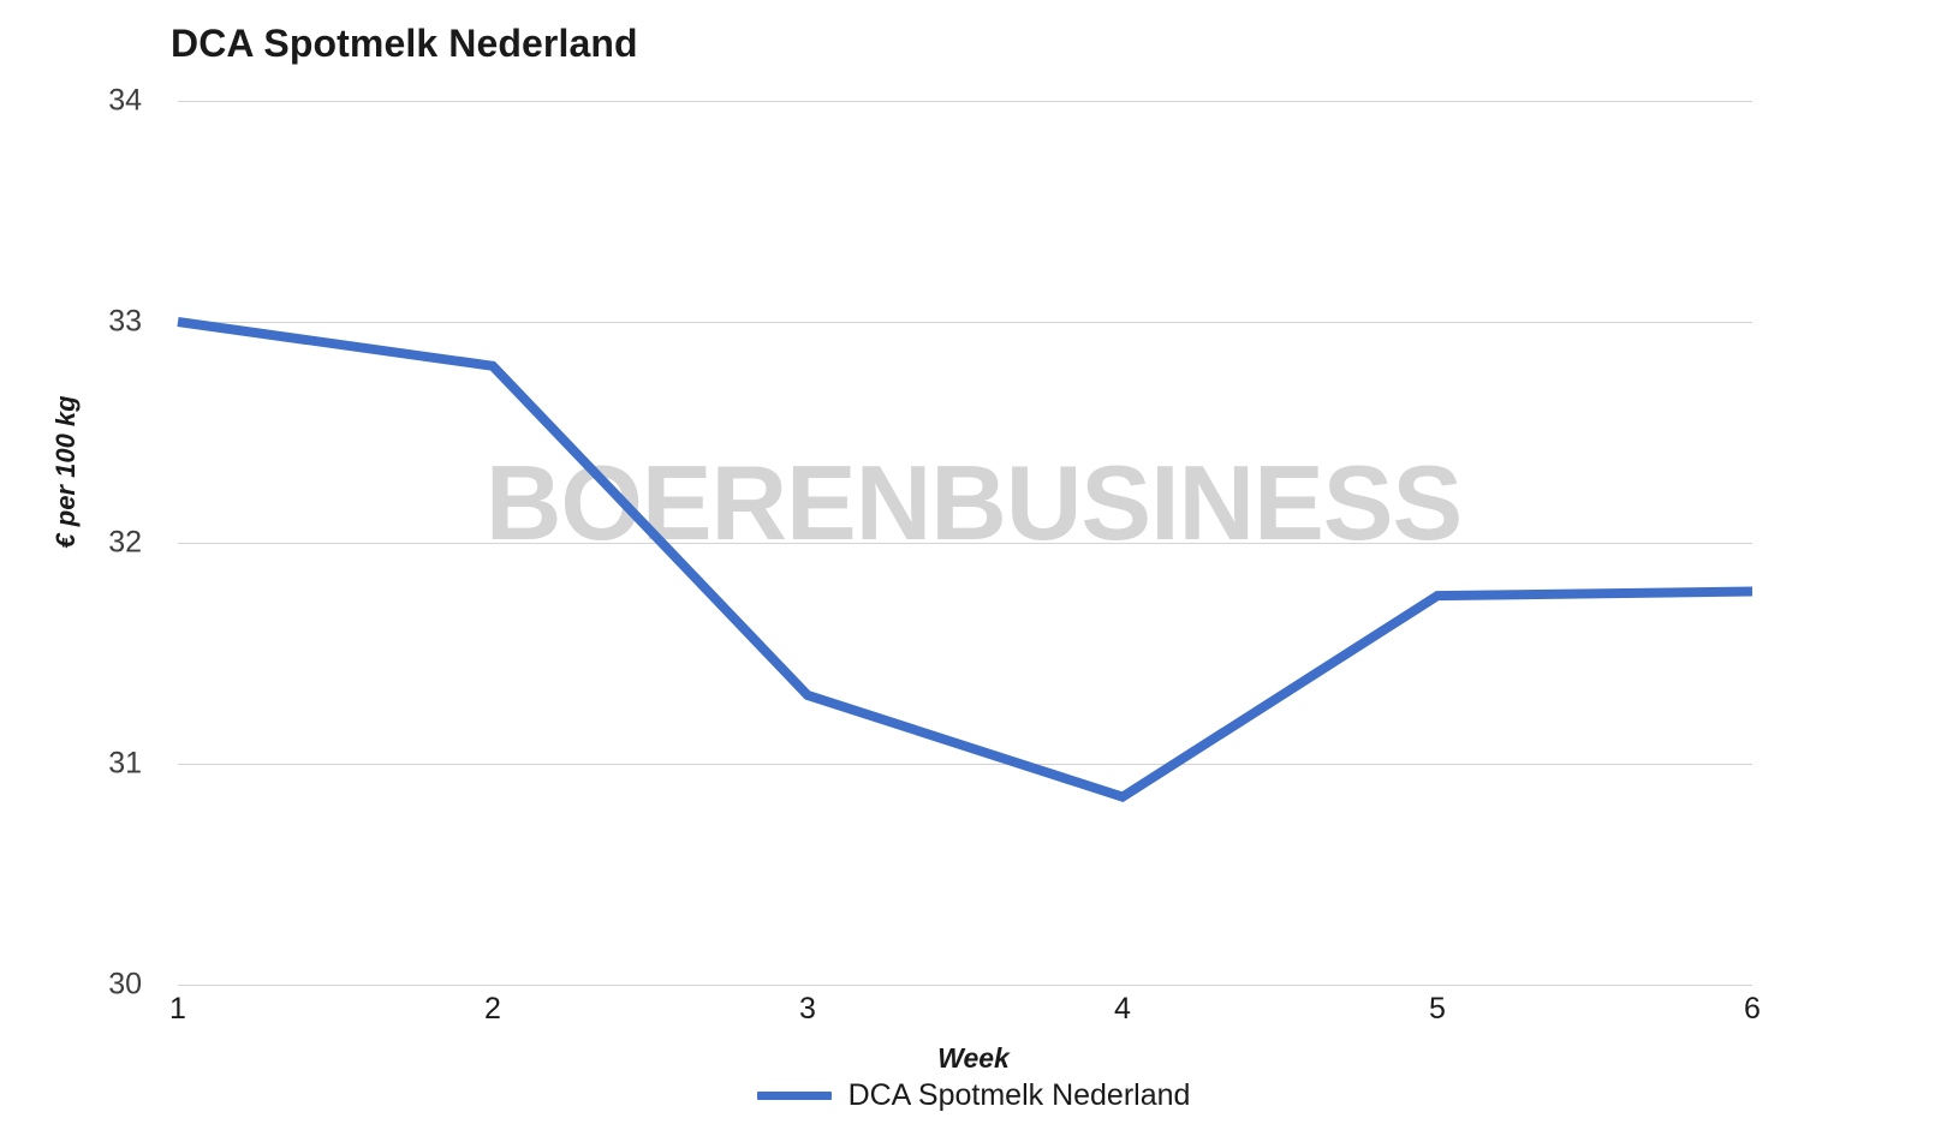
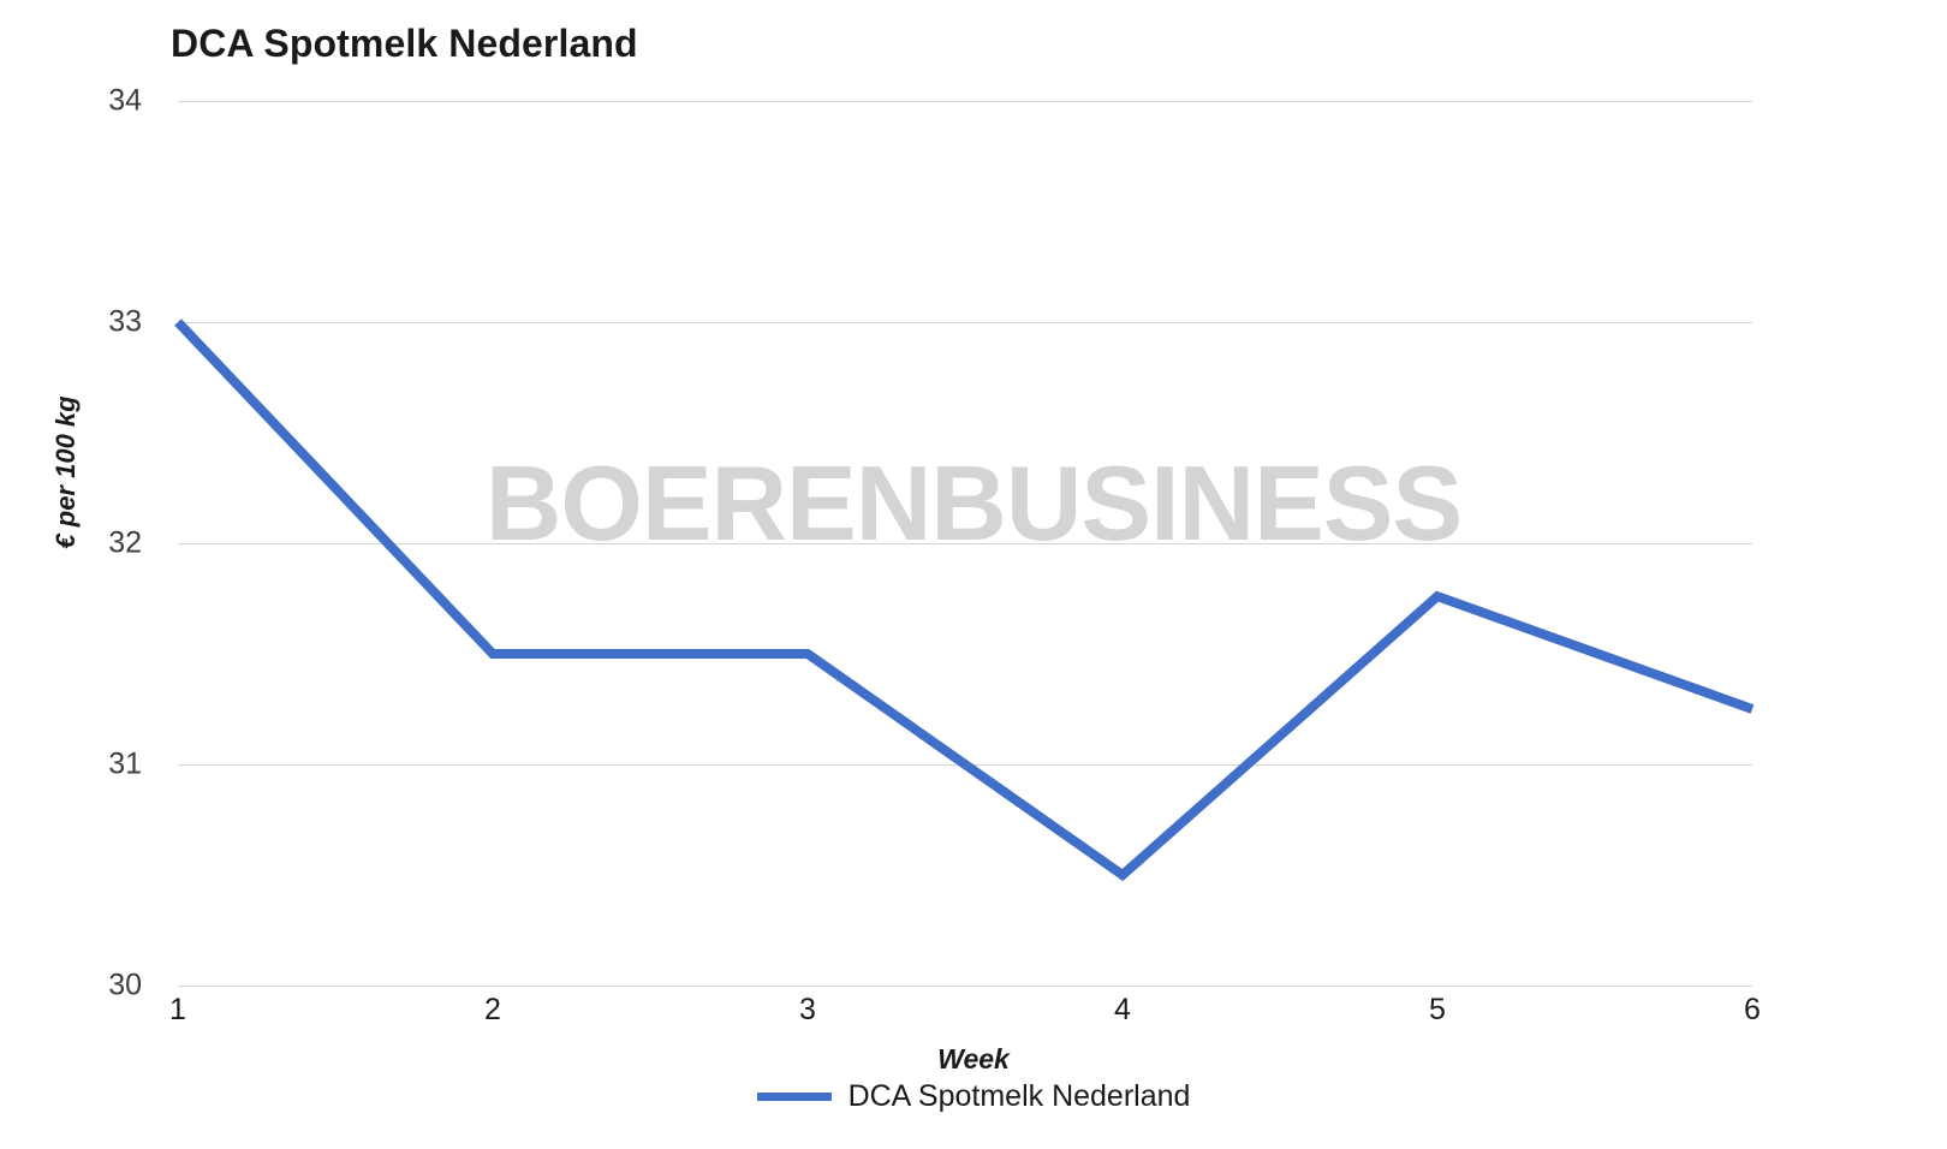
2: 32.80 -> 31.50
3: 31.31 -> 31.50
4: 30.85 -> 30.50
6: 31.78 -> 31.25
